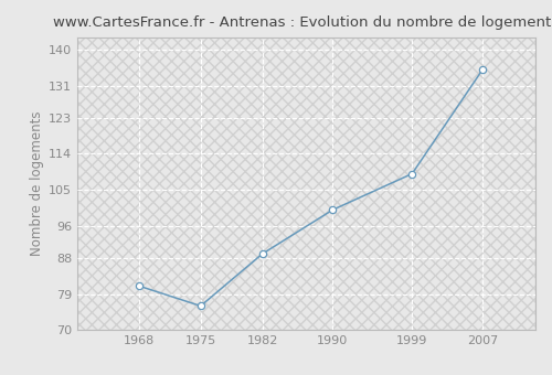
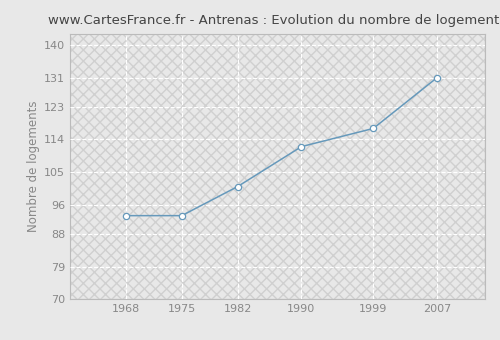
1968: 81 -> 93
1975: 76 -> 93
1982: 89 -> 101
1990: 100 -> 112
1999: 109 -> 117
2007: 135 -> 131
